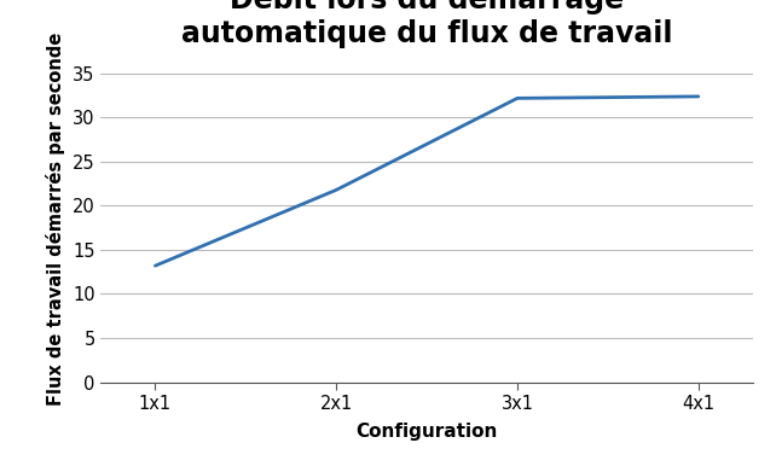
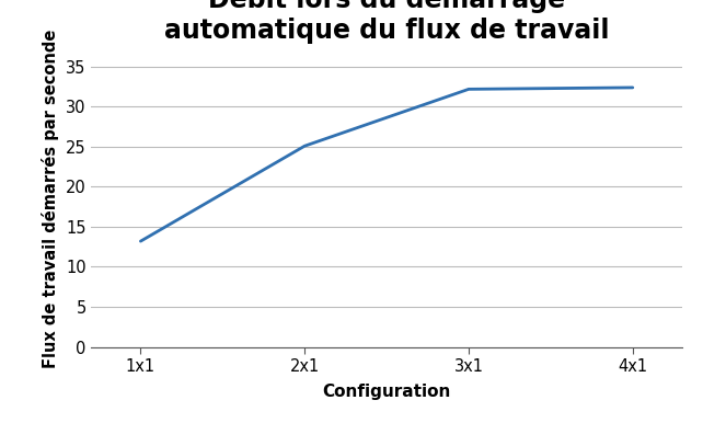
2x1: 21.8 -> 25.1
